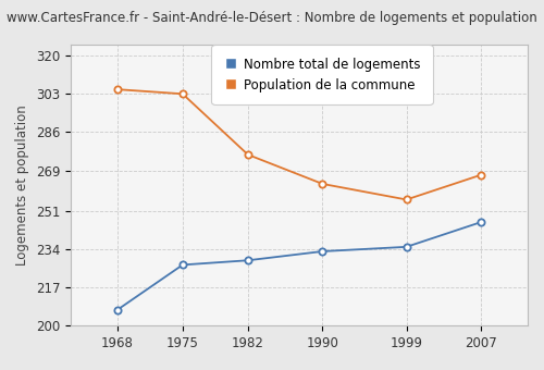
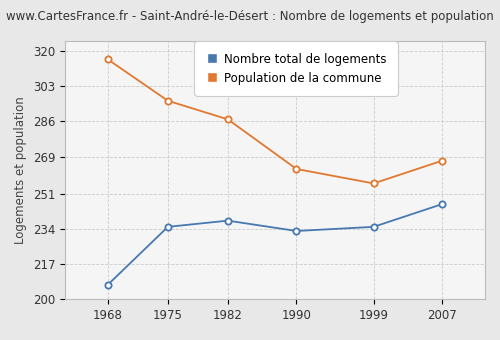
Population de la commune/1968: 305 -> 316
Nombre total de logements/1975: 227 -> 235
Population de la commune/1975: 303 -> 296
Nombre total de logements/1982: 229 -> 238
Population de la commune/1982: 276 -> 287
